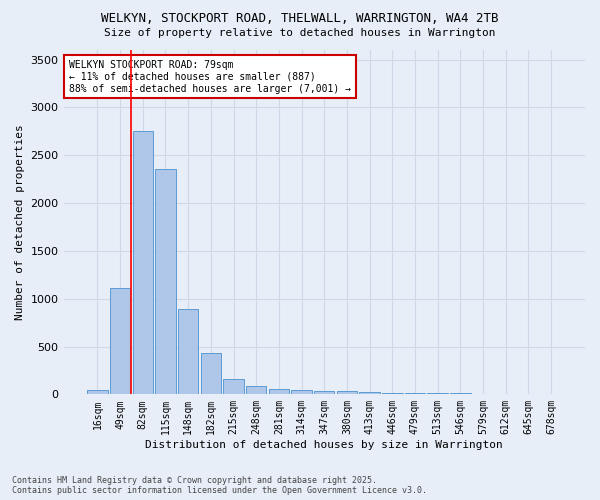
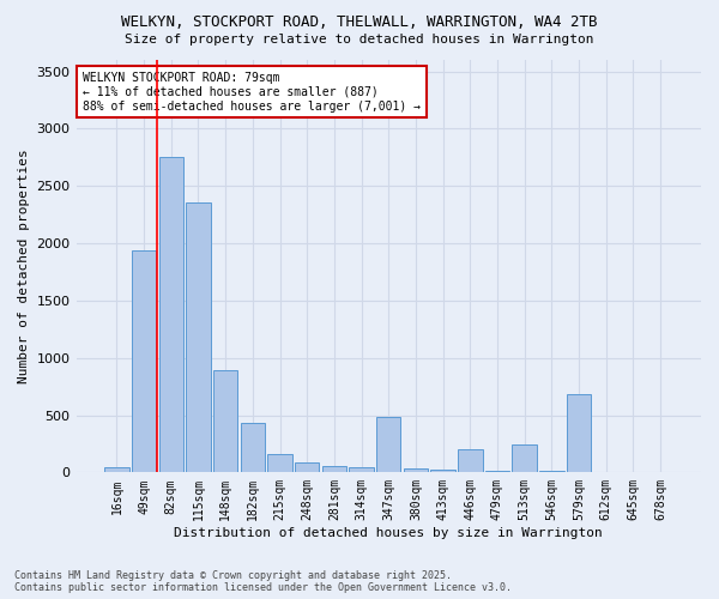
49sqm: 1110 -> 1940
347sqm: 40 -> 480
446sqm: 20 -> 200
513sqm: 10 -> 240
579sqm: 10 -> 680
